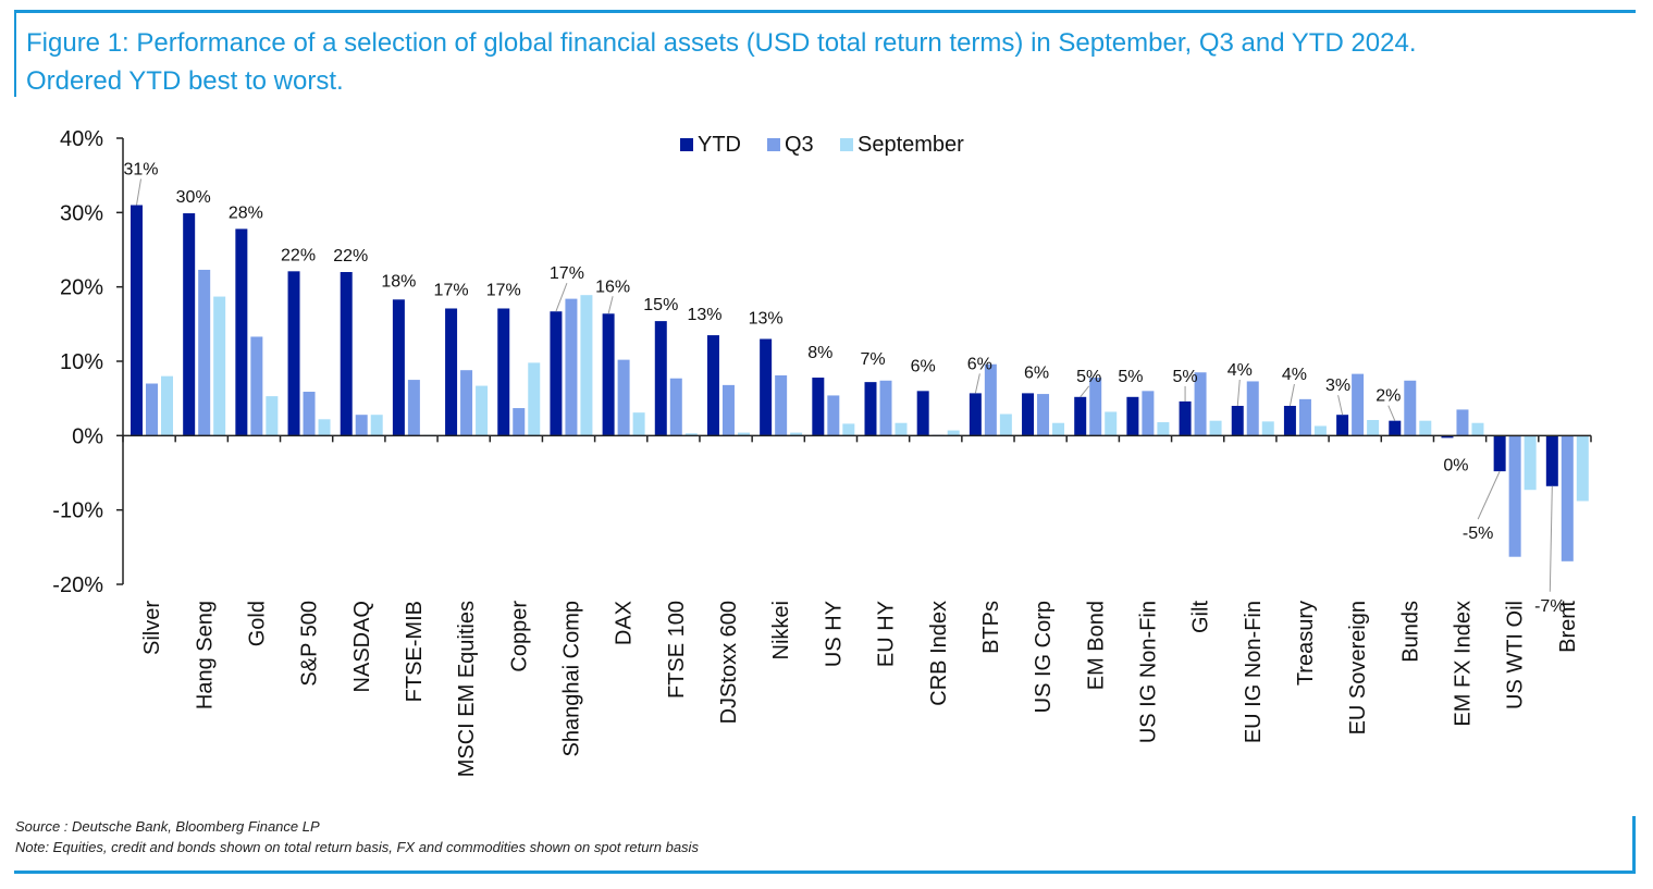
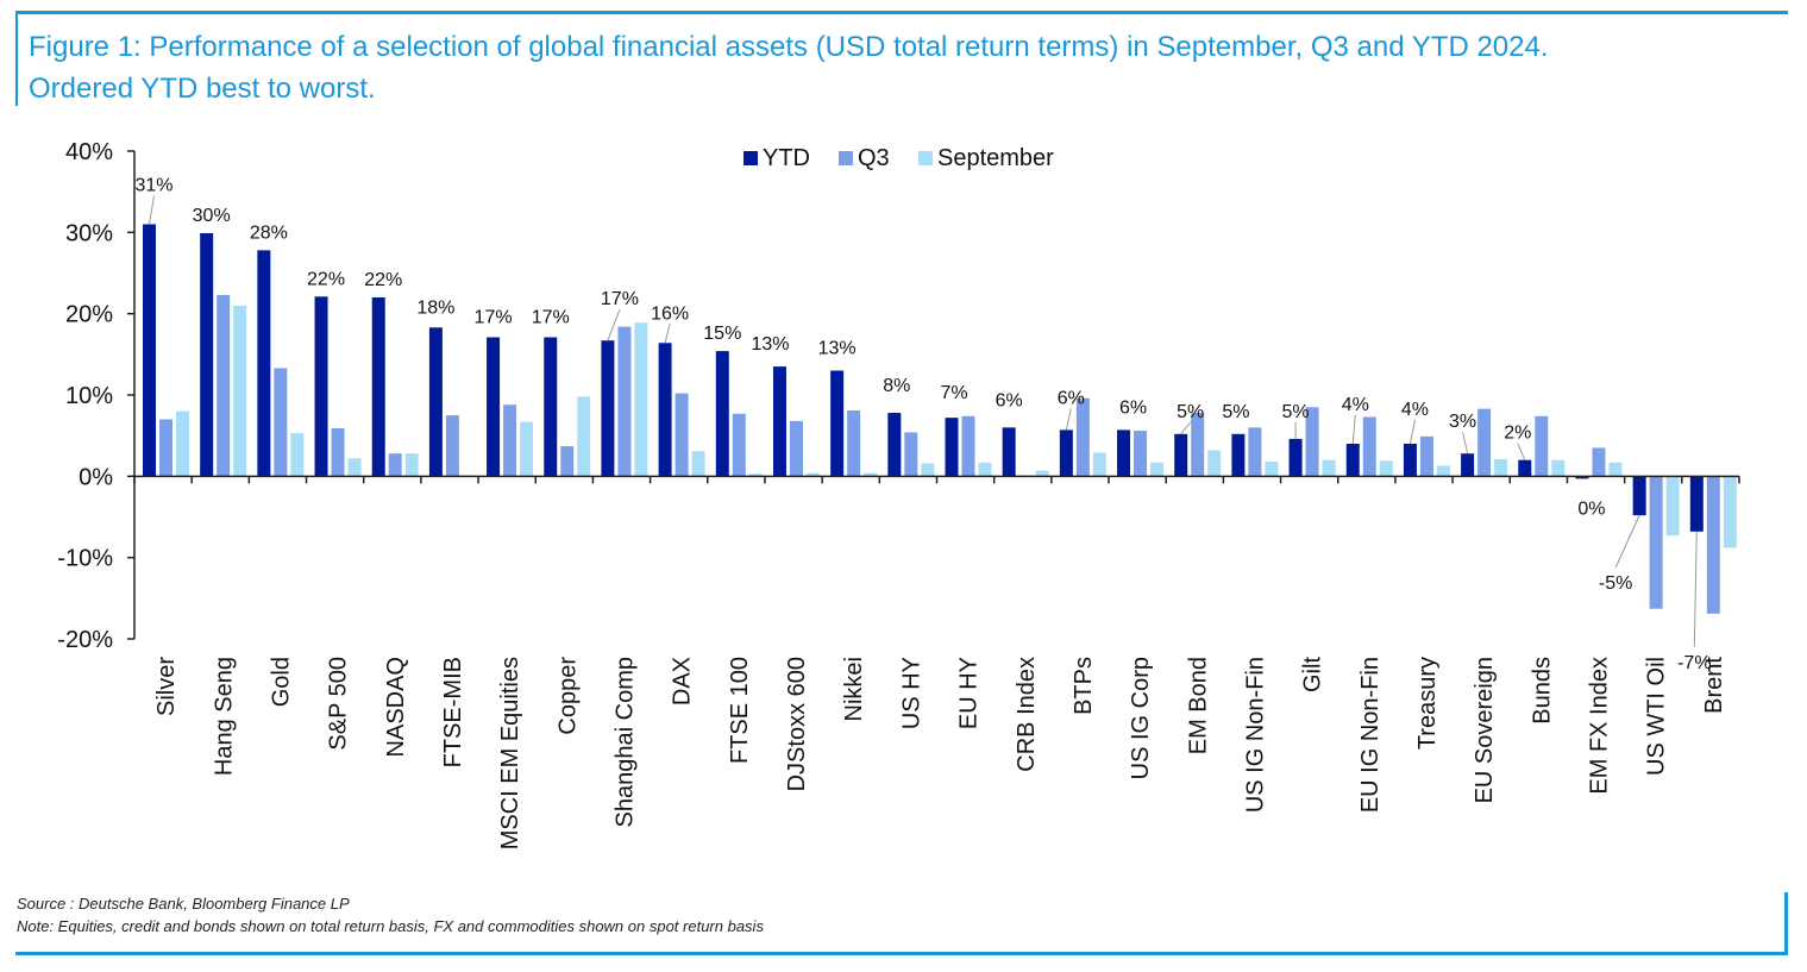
September/Hang Seng: 19% -> 21%
